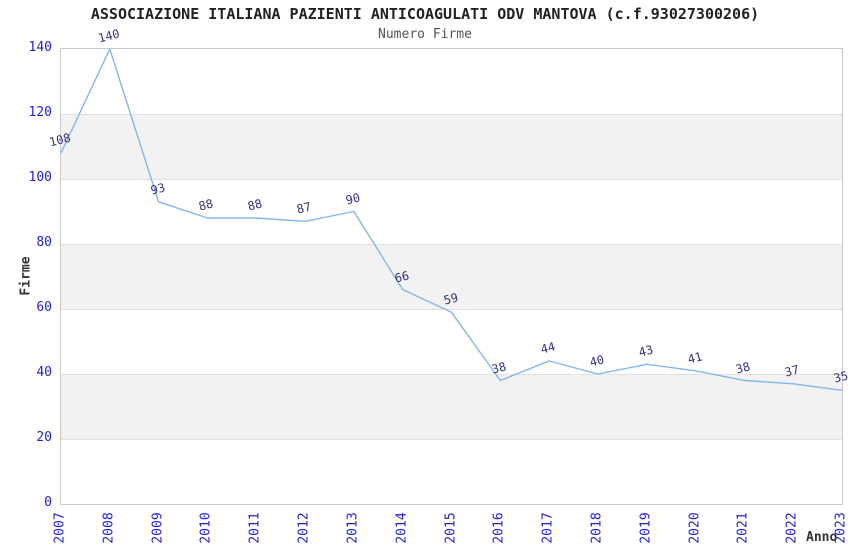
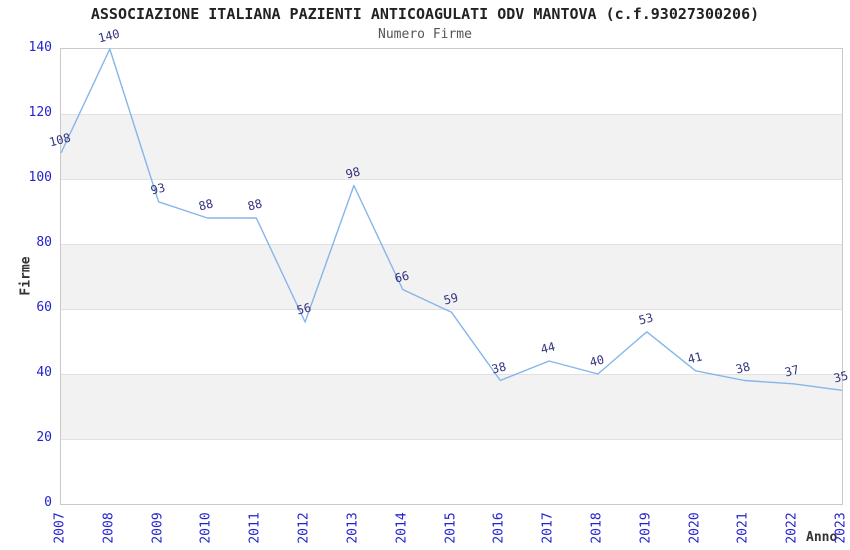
2012: 87 -> 56
2013: 90 -> 98
2019: 43 -> 53
